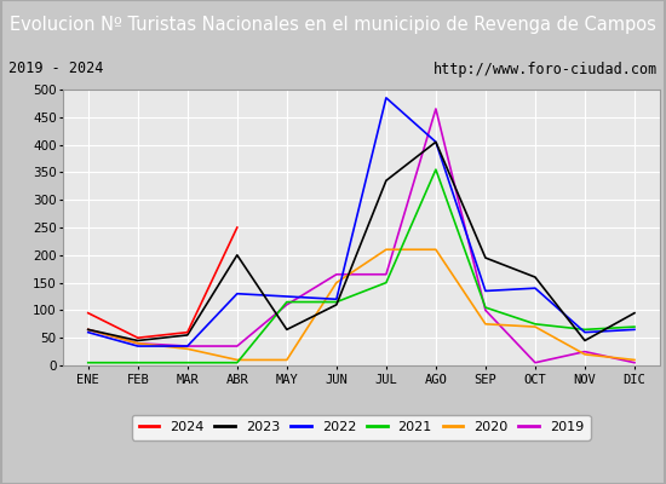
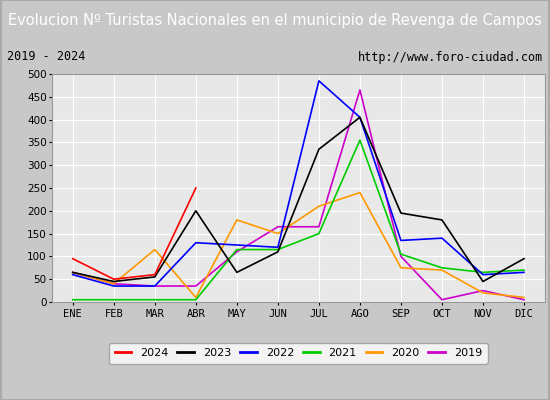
2020/MAR: 30 -> 115
2020/MAY: 10 -> 180
2020/AGO: 210 -> 240
2023/OCT: 160 -> 180
